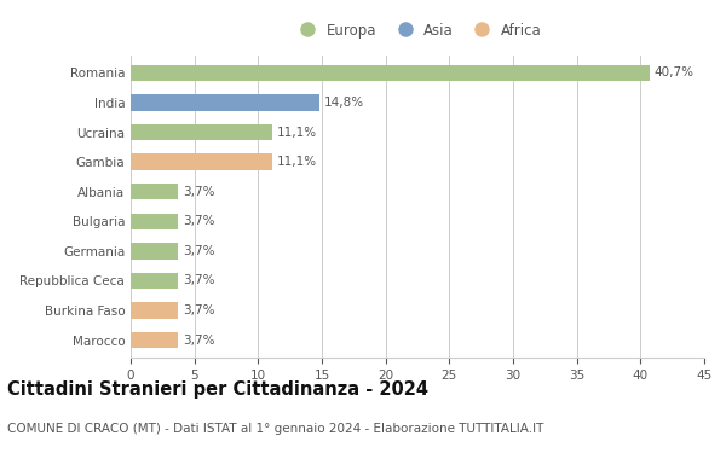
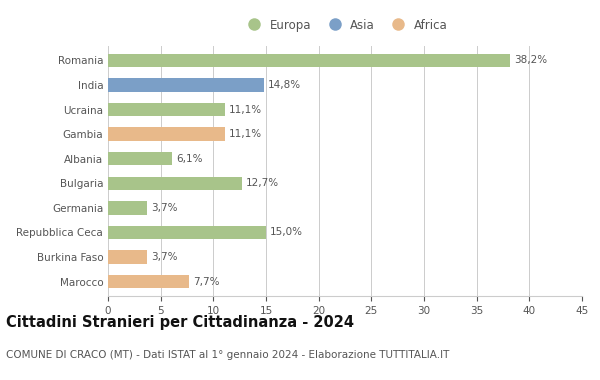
Romania: 40,7% -> 38,2%
Albania: 3,7% -> 6,1%
Bulgaria: 3,7% -> 12,7%
Repubblica Ceca: 3,7% -> 15,0%
Marocco: 3,7% -> 7,7%
